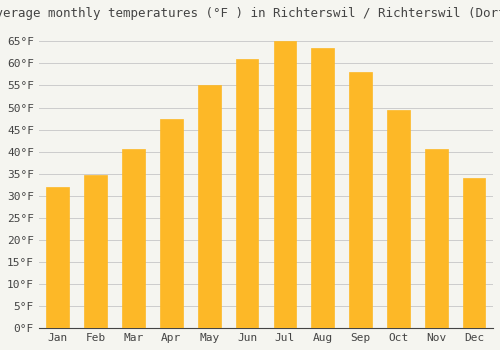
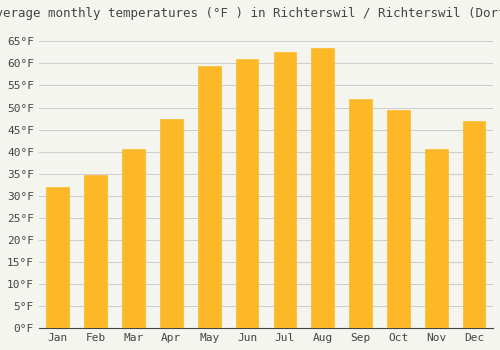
May: 55.2°F -> 59.5°F
Jul: 65.0°F -> 62.5°F
Sep: 58.0°F -> 52.0°F
Dec: 34.0°F -> 47.0°F
